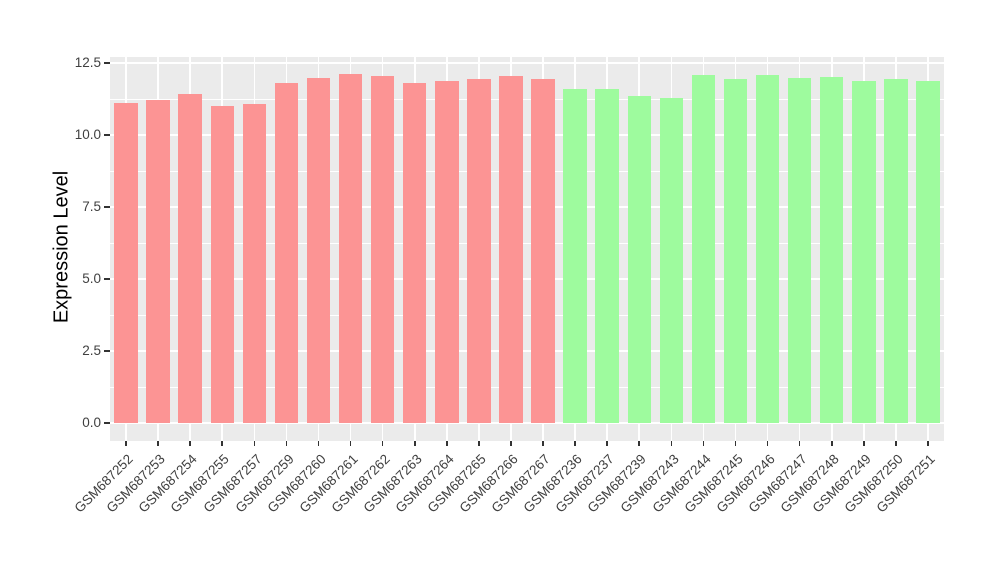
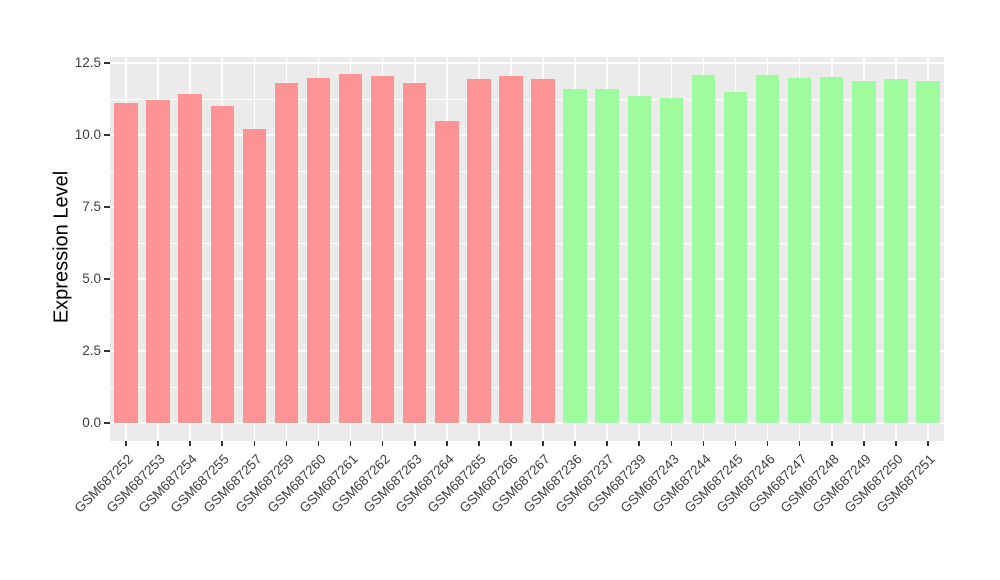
GSM687257: 11.1 -> 10.2
GSM687264: 11.9 -> 10.5
GSM687245: 11.9 -> 11.5
